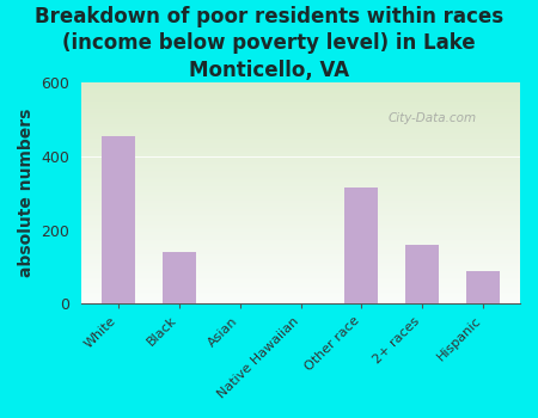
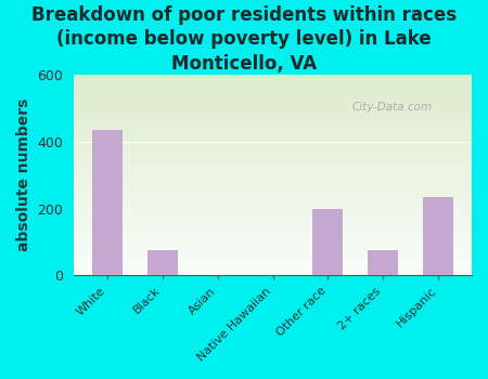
White: 455 -> 435
Black: 140 -> 75
Other race: 315 -> 200
2+ races: 160 -> 75
Hispanic: 90 -> 235
